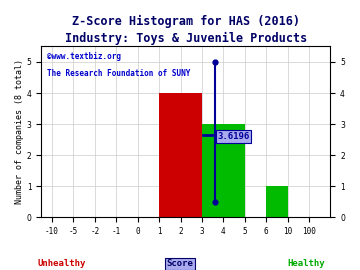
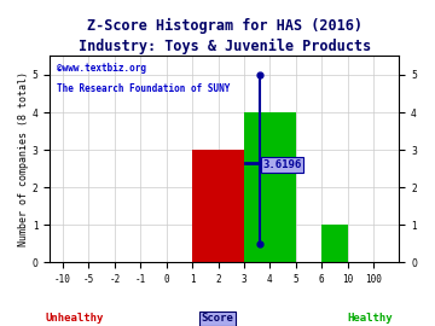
2: 4 -> 3
4: 3 -> 4
